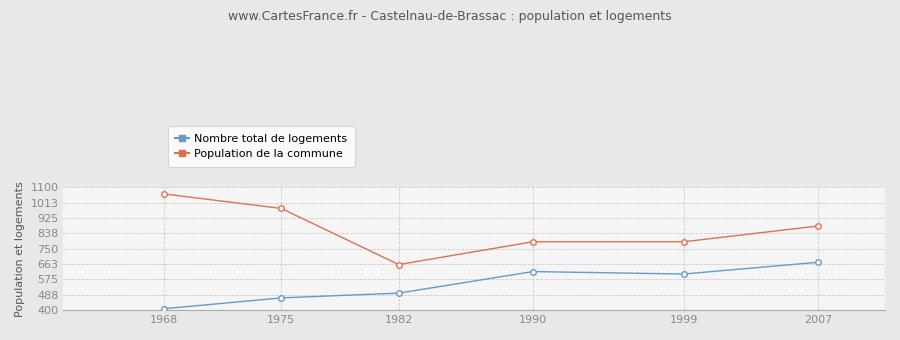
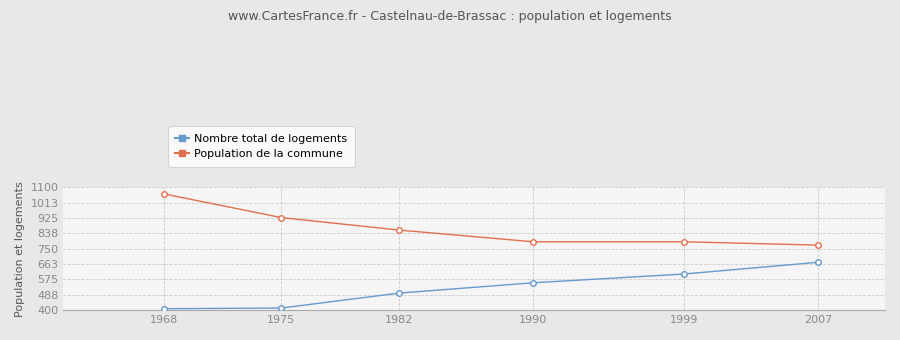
Nombre total de logements/1975: 470 -> 410
Population de la commune/1975: 980 -> 930
Population de la commune/1982: 660 -> 860
Nombre total de logements/1990: 620 -> 560
Population de la commune/2007: 880 -> 770
